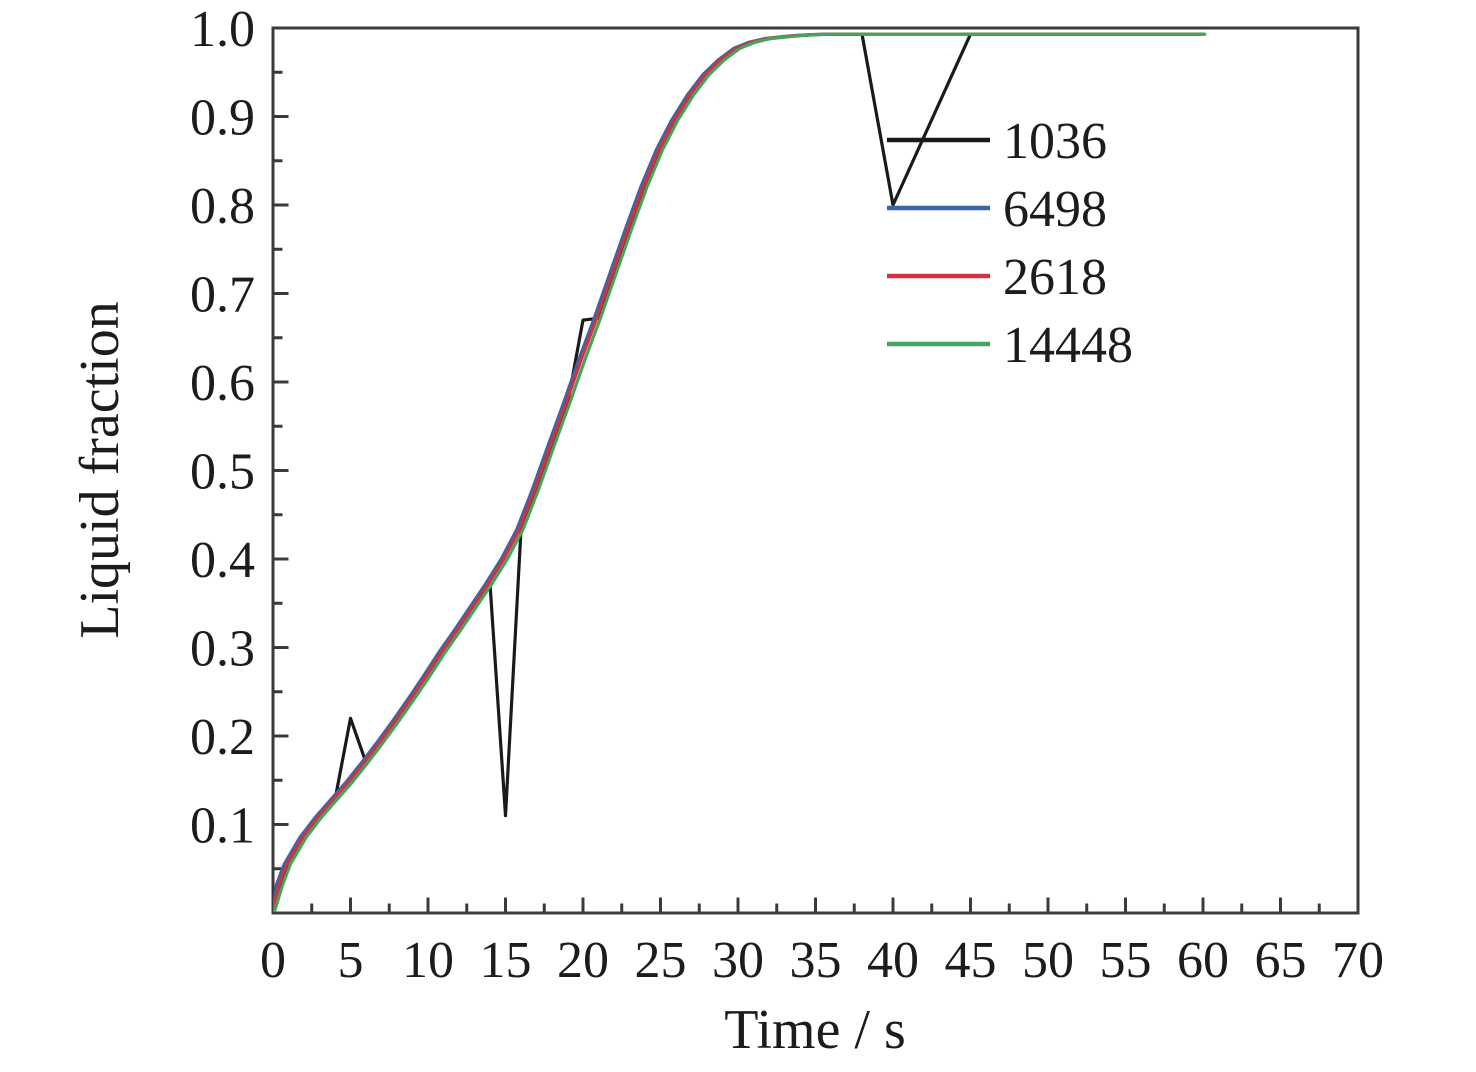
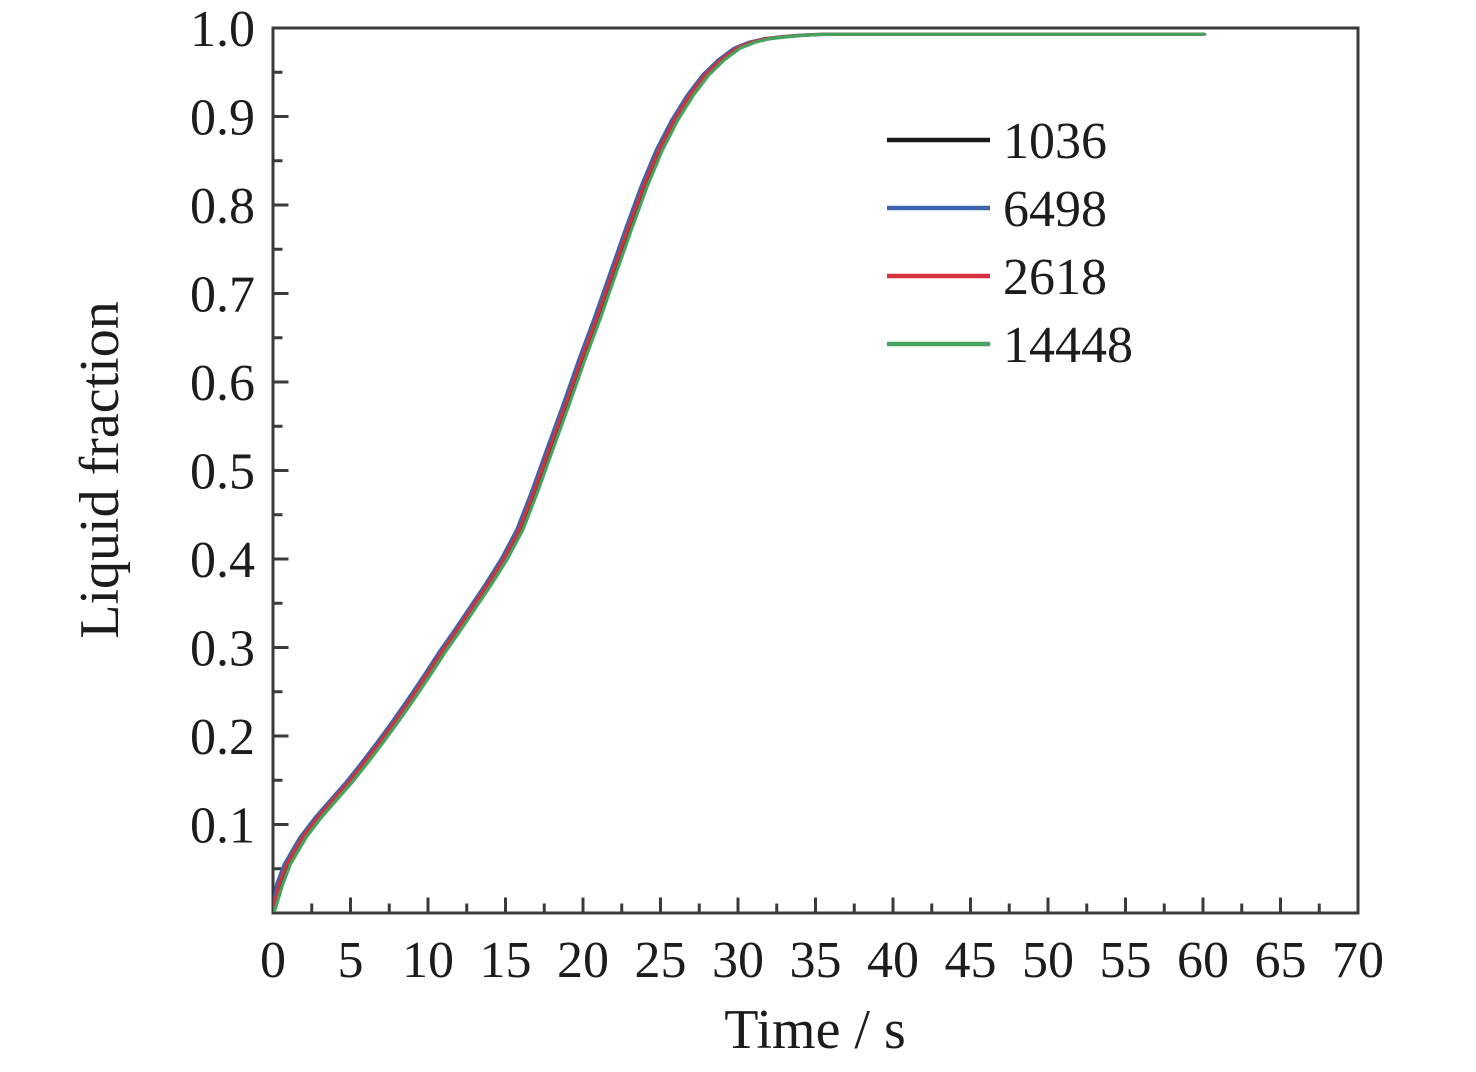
1036/5: 0.22 -> 0.15
1036/15: 0.11 -> 0.40
1036/20: 0.67 -> 0.62
1036/40: 0.80 -> 0.99
